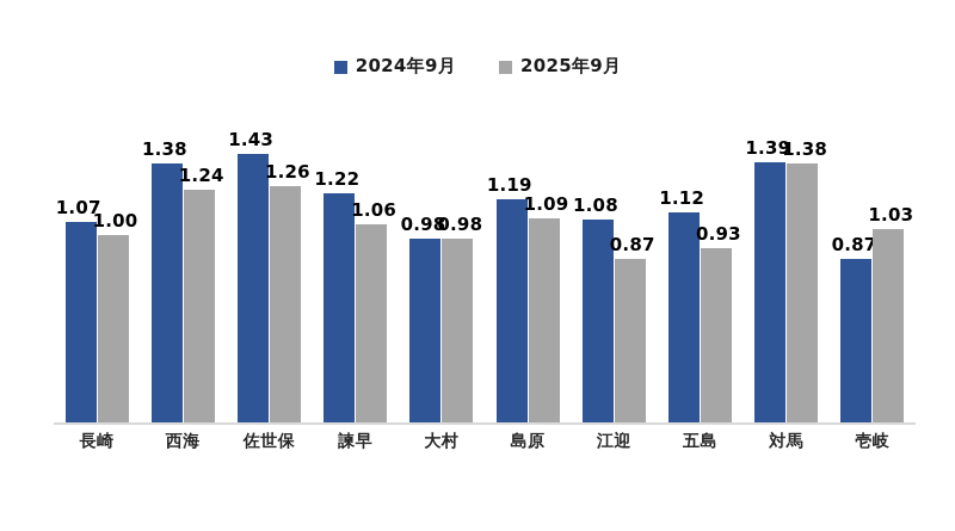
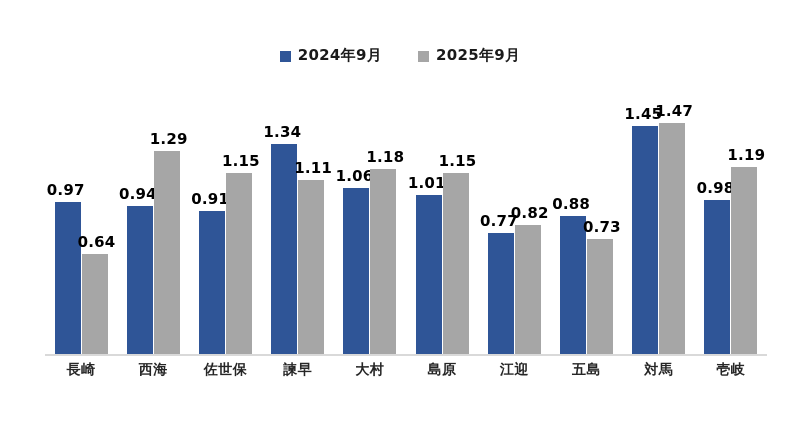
2024年9月/長崎: 1.07 -> 0.97
2025年9月/長崎: 1.00 -> 0.64
2024年9月/西海: 1.38 -> 0.94
2025年9月/西海: 1.24 -> 1.29
2024年9月/佐世保: 1.43 -> 0.91
2025年9月/佐世保: 1.26 -> 1.15
2024年9月/諫早: 1.22 -> 1.34
2025年9月/諫早: 1.06 -> 1.11
2024年9月/大村: 0.98 -> 1.06
2025年9月/大村: 0.98 -> 1.18
2024年9月/島原: 1.19 -> 1.01
2025年9月/島原: 1.09 -> 1.15
2024年9月/江迎: 1.08 -> 0.77
2025年9月/江迎: 0.87 -> 0.82
2024年9月/五島: 1.12 -> 0.88
2025年9月/五島: 0.93 -> 0.73
2024年9月/対馬: 1.39 -> 1.45
2025年9月/対馬: 1.38 -> 1.47
2024年9月/壱岐: 0.87 -> 0.98
2025年9月/壱岐: 1.03 -> 1.19
